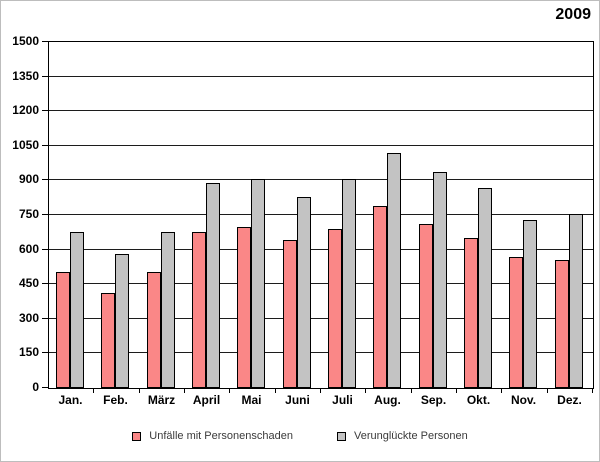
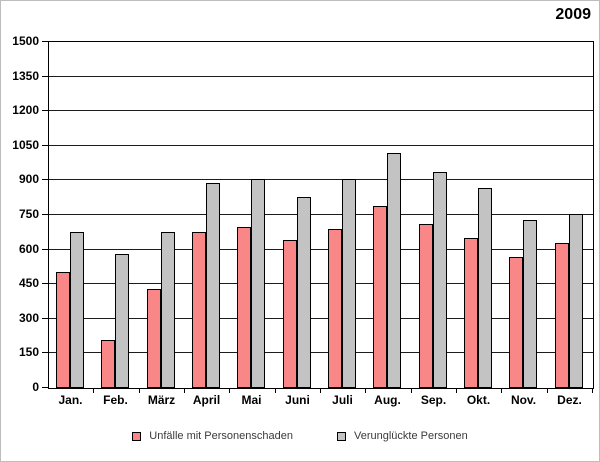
Unfälle mit Personenschaden/Feb.: 410 -> 210
Unfälle mit Personenschaden/März: 500 -> 430
Unfälle mit Personenschaden/Dez.: 560 -> 630
